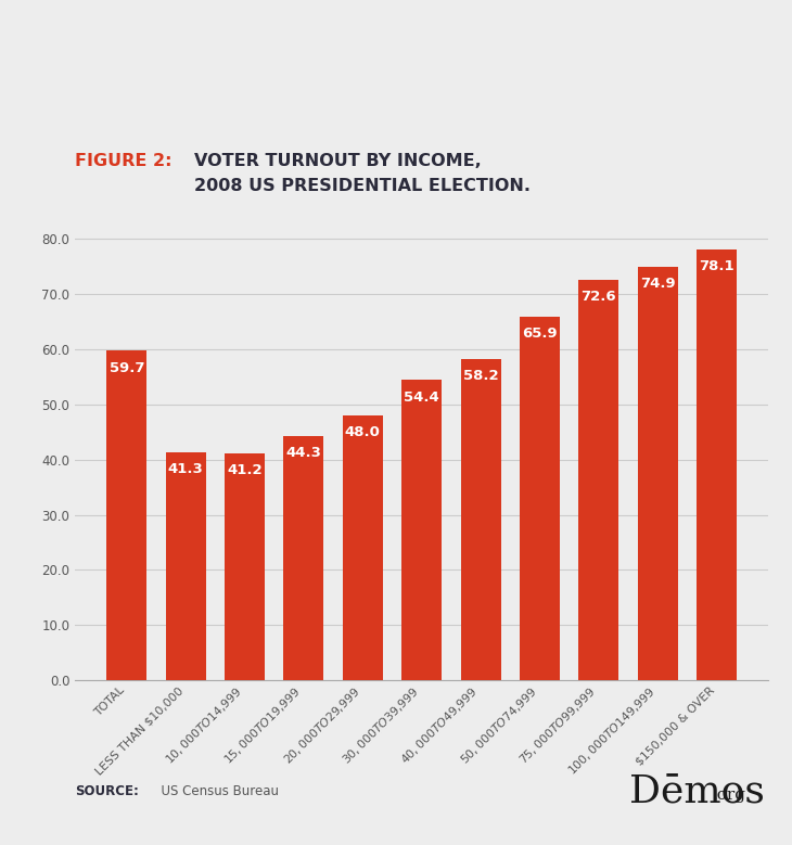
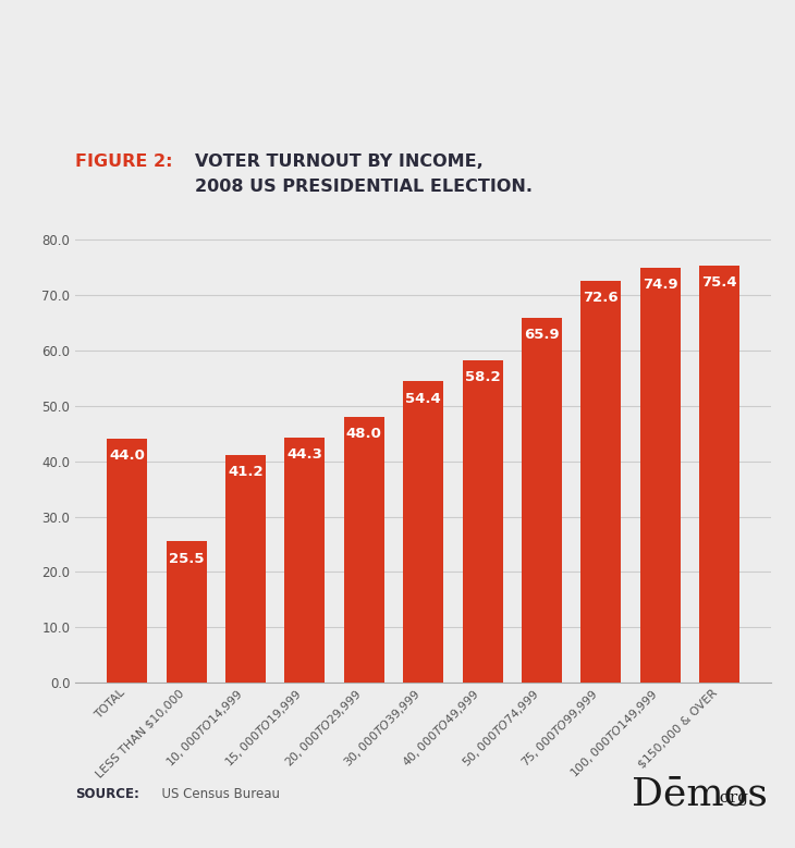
TOTAL: 59.7 -> 44.0
LESS THAN $10,000: 41.3 -> 25.5
$150,000 & OVER: 78.1 -> 75.4
